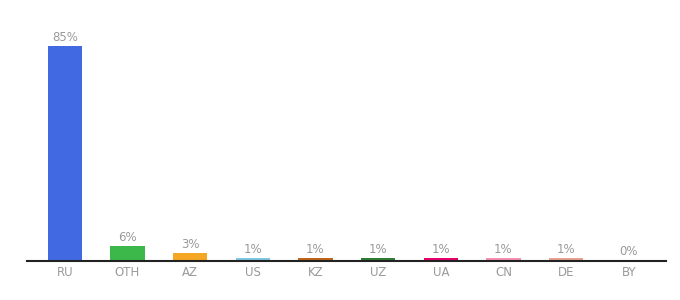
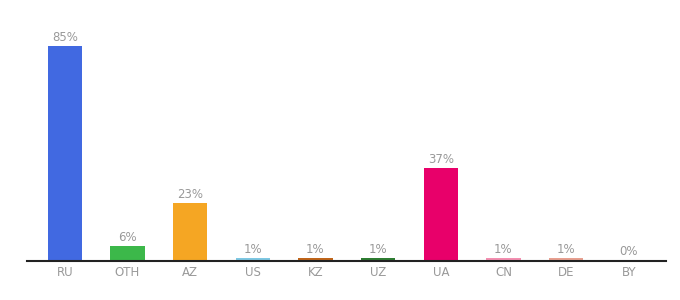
AZ: 3% -> 23%
UA: 1% -> 37%
